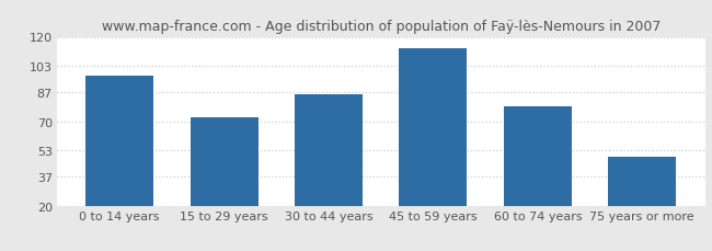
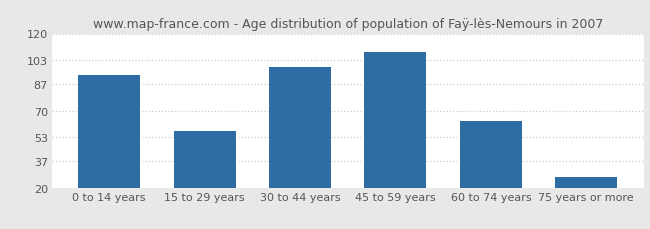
0 to 14 years: 97 -> 93
15 to 29 years: 72 -> 57
30 to 44 years: 86 -> 98
45 to 59 years: 113 -> 108
60 to 74 years: 79 -> 63
75 years or more: 49 -> 27
